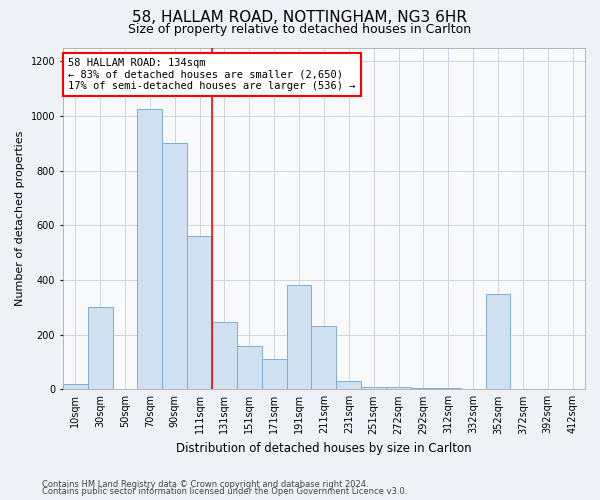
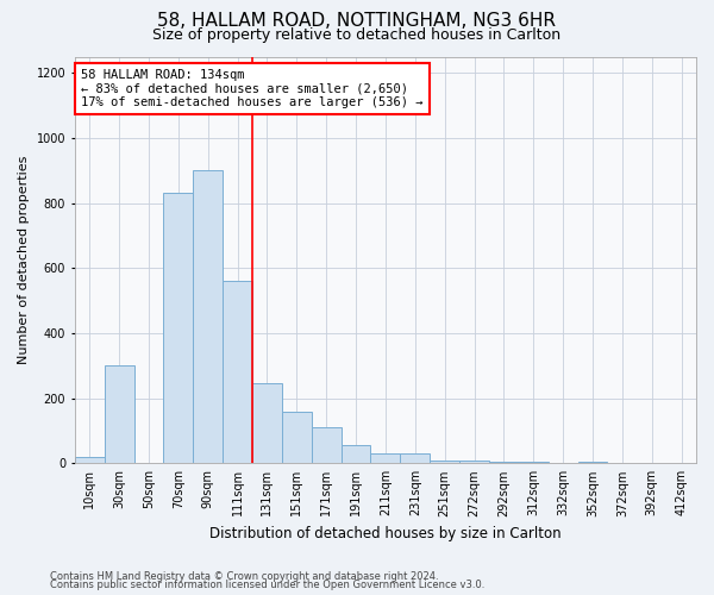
70sqm: 1025 -> 830
191sqm: 380 -> 55
211sqm: 230 -> 30
352sqm: 350 -> 5
